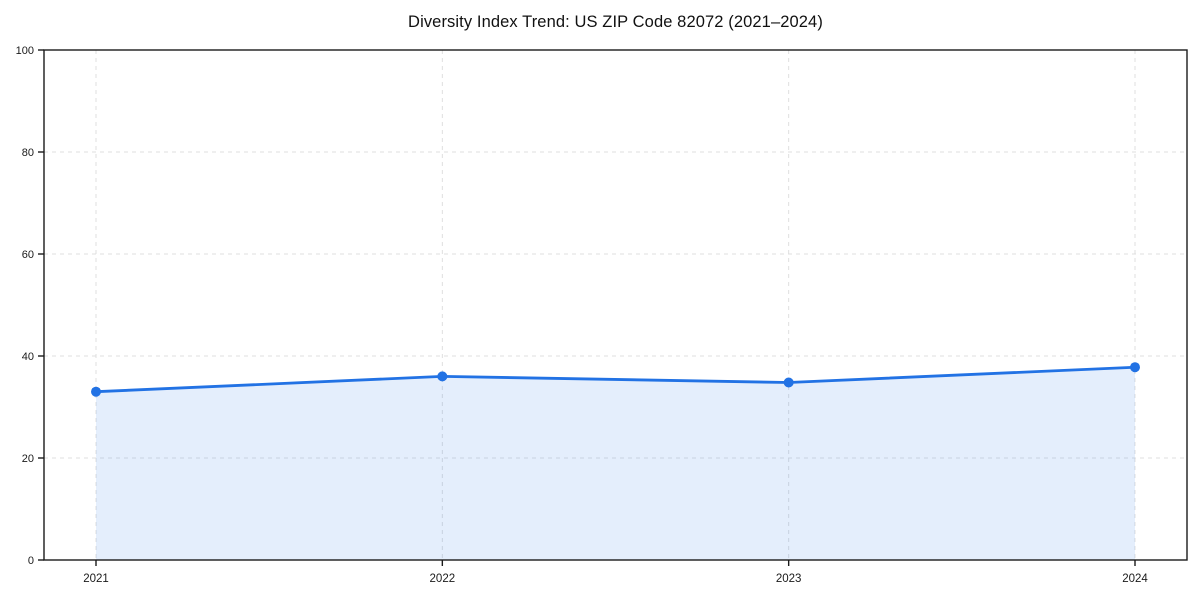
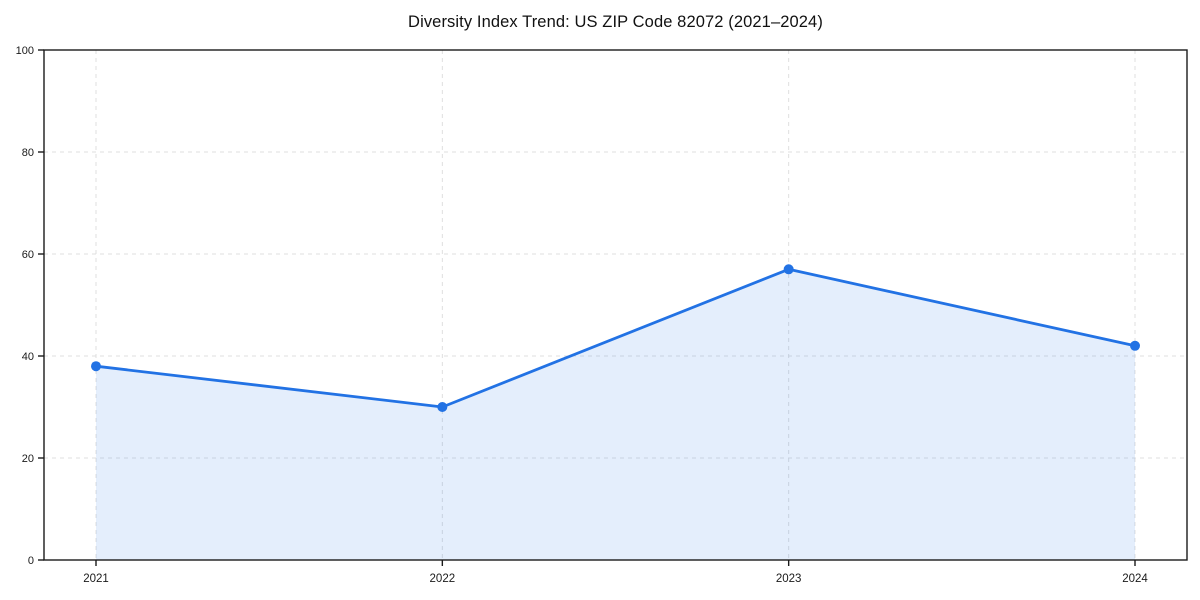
2021: 33 -> 38
2022: 36 -> 30
2023: 35 -> 57
2024: 38 -> 42
